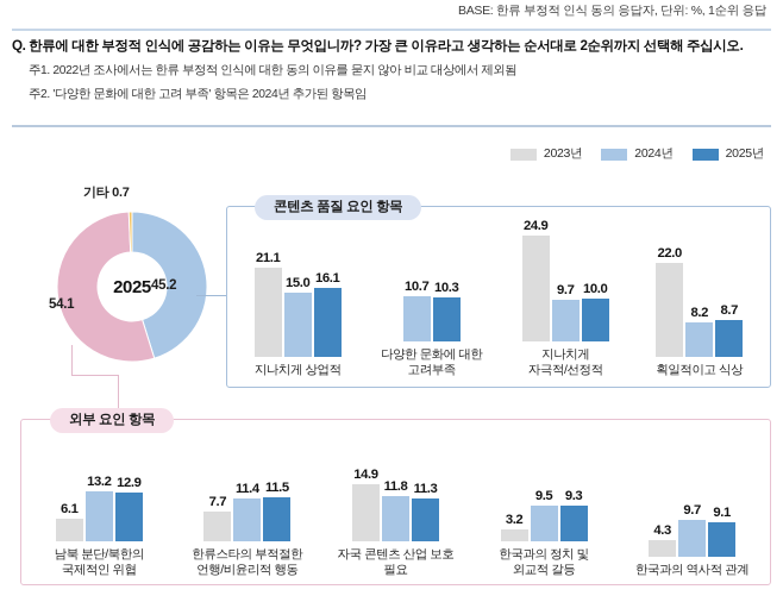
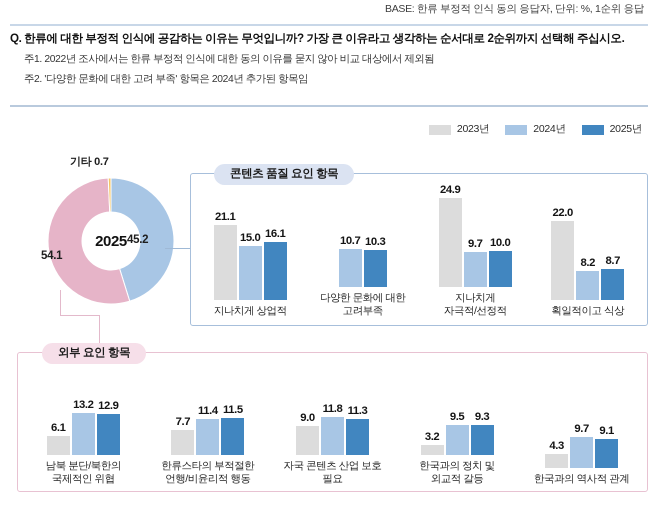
외부 요인 항목/2023년/자국 콘텐츠 산업 보호 필요: 14.9 -> 9.0
